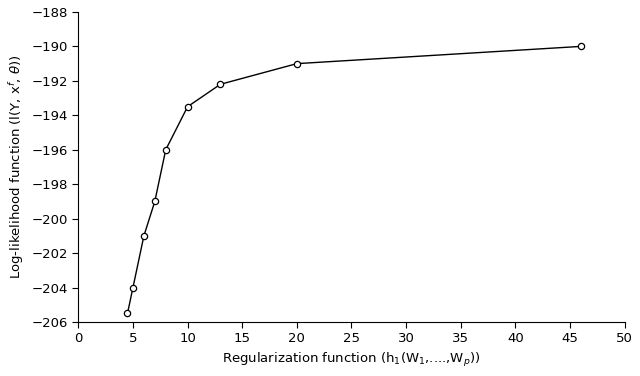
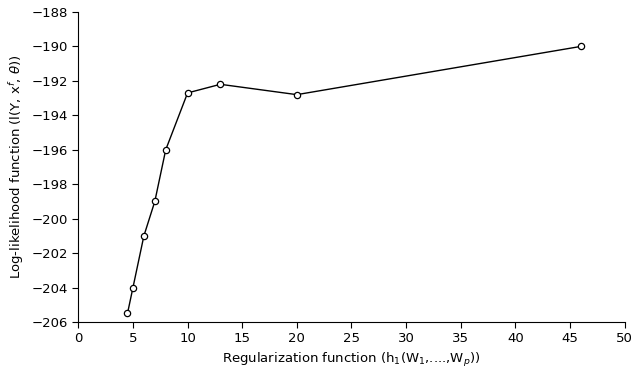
10: -193.5 -> -192.7
20: -191.0 -> -192.8
